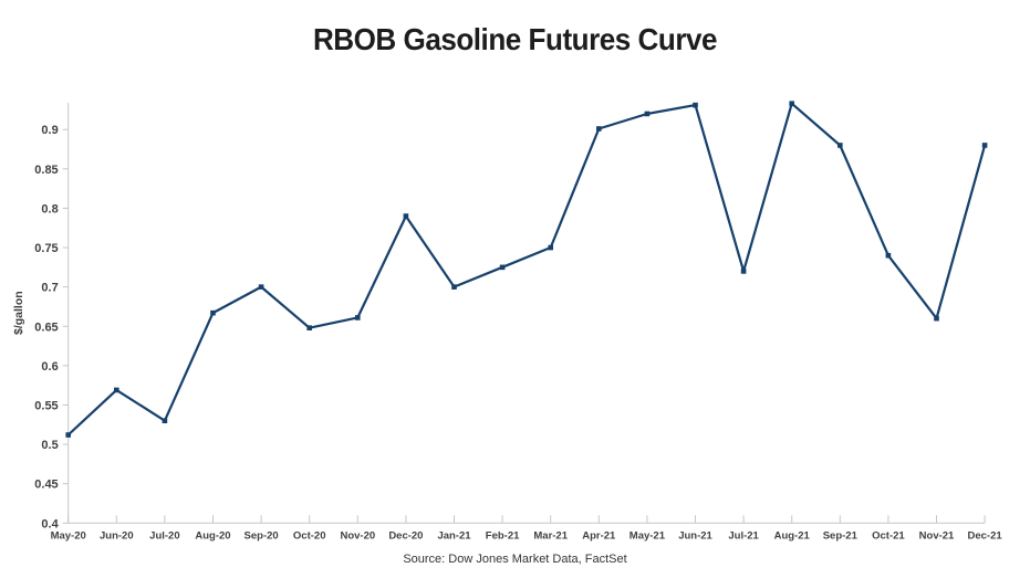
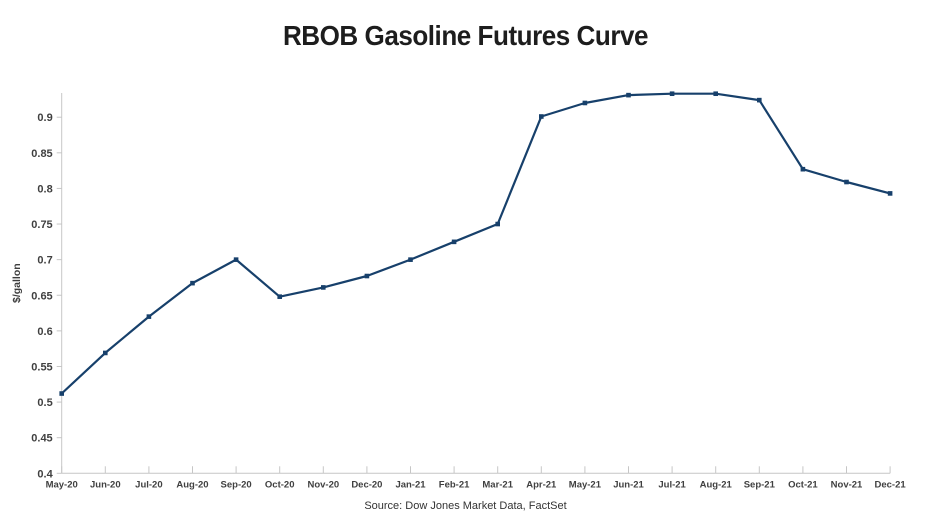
Jul-20: 0.53 -> 0.62
Dec-20: 0.79 -> 0.68
Jul-21: 0.72 -> 0.93
Sep-21: 0.88 -> 0.92
Oct-21: 0.74 -> 0.83
Nov-21: 0.66 -> 0.81
Dec-21: 0.88 -> 0.79
